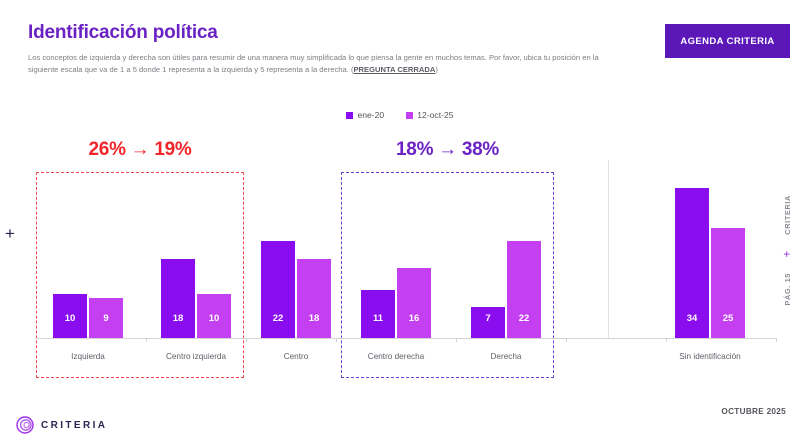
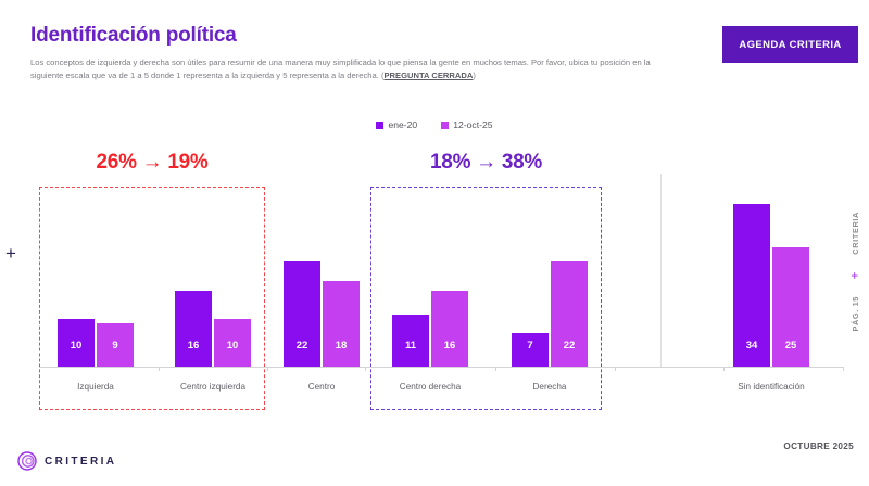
ene-20/Centro izquierda: 18 -> 16
